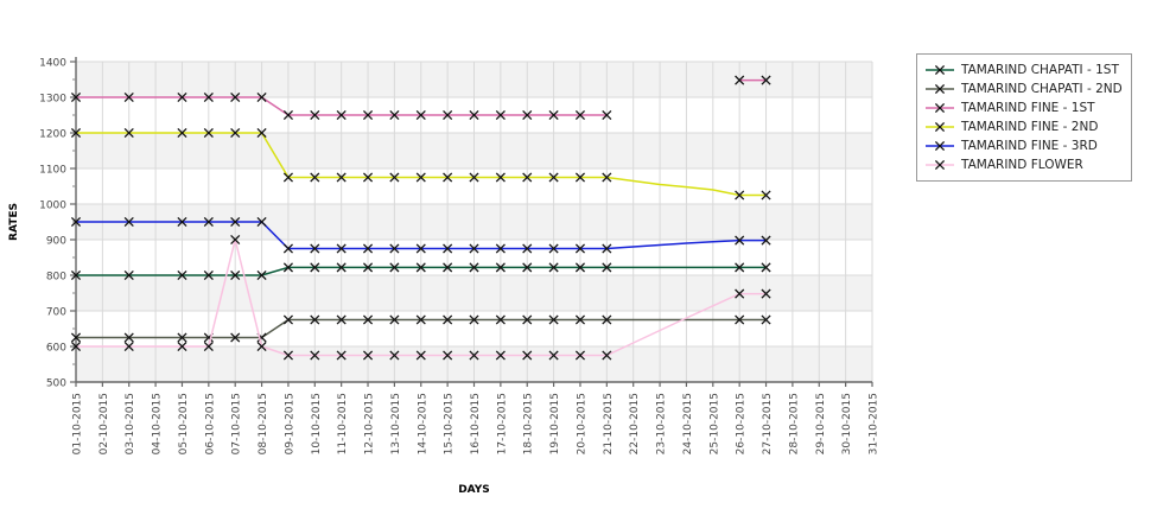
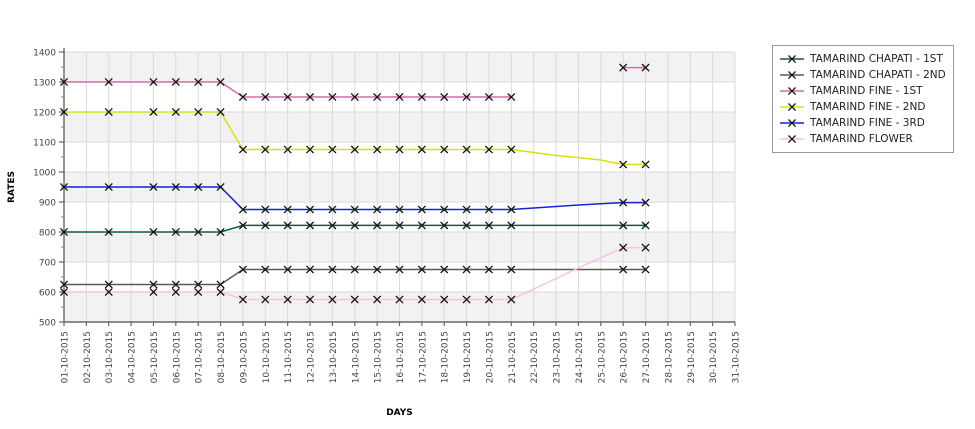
TAMARIND FLOWER/07-10-2015: 900 -> 600
